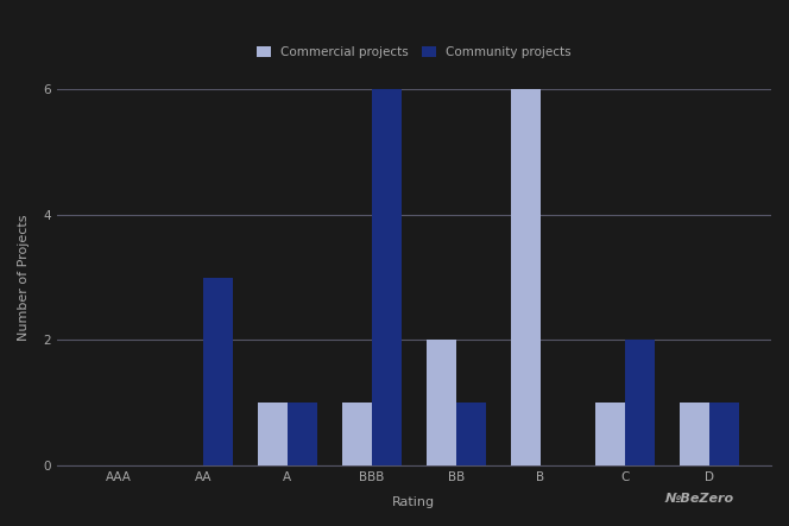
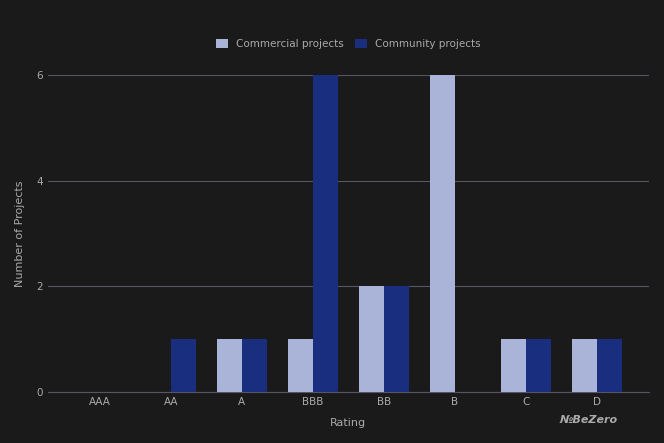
Community projects/AA: 3 -> 1
Community projects/BB: 1 -> 2
Community projects/C: 2 -> 1
